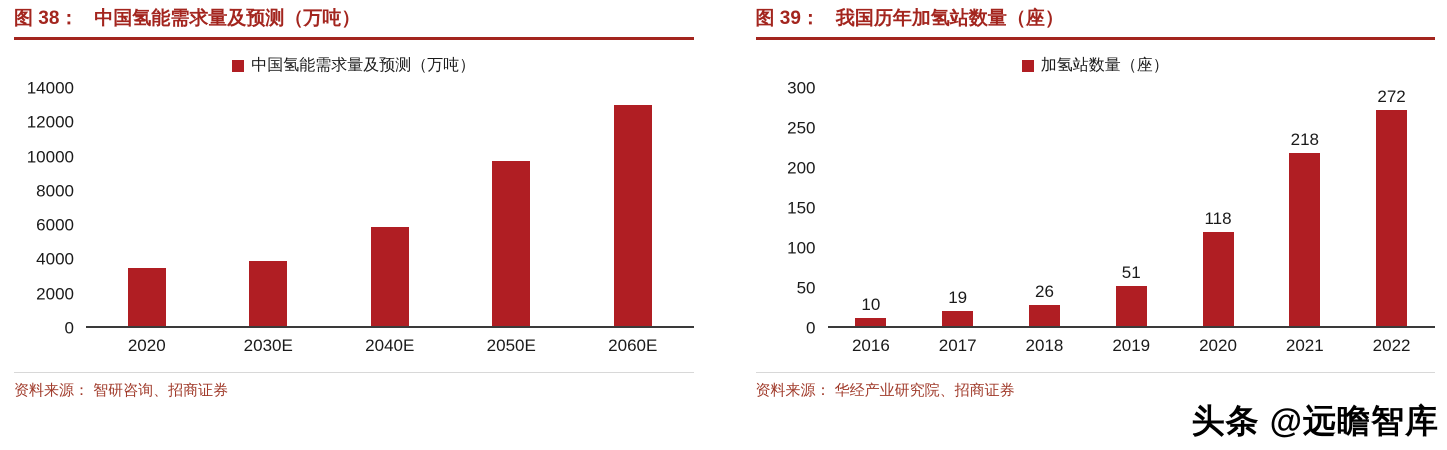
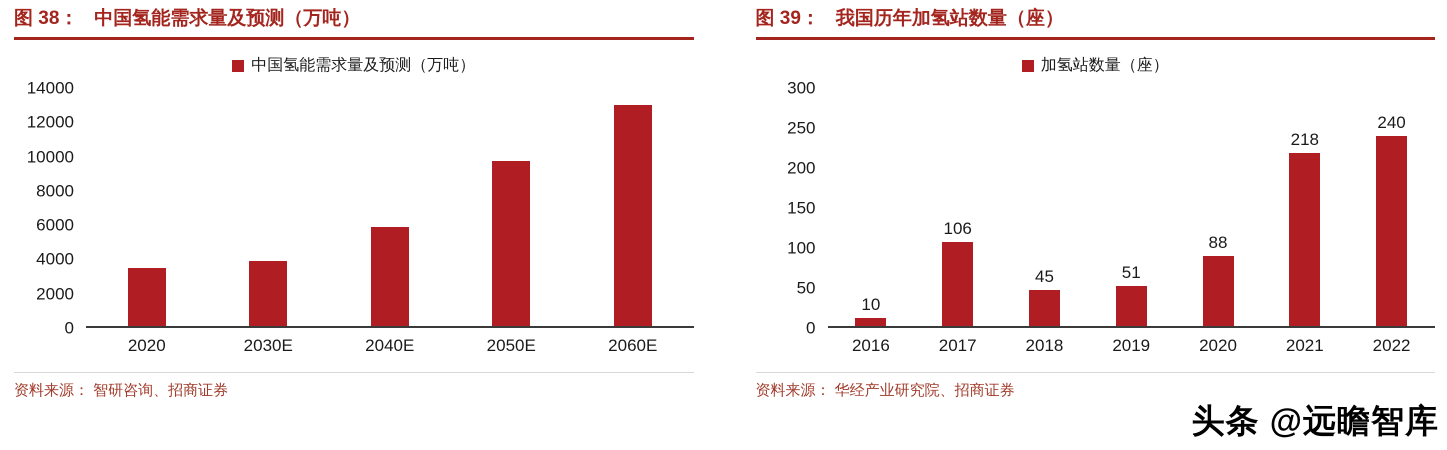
我国历年加氢站数量（座）/2017: 19 -> 106
我国历年加氢站数量（座）/2018: 26 -> 45
我国历年加氢站数量（座）/2020: 118 -> 88
我国历年加氢站数量（座）/2022: 272 -> 240
